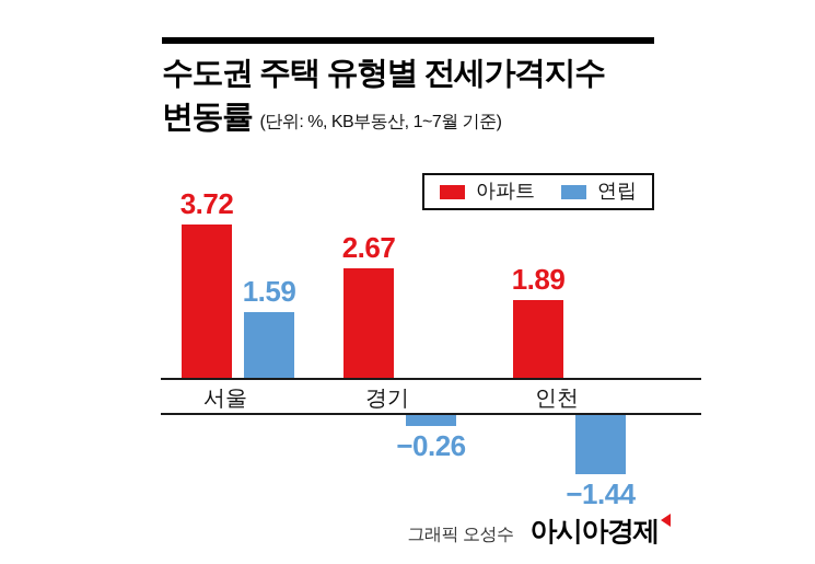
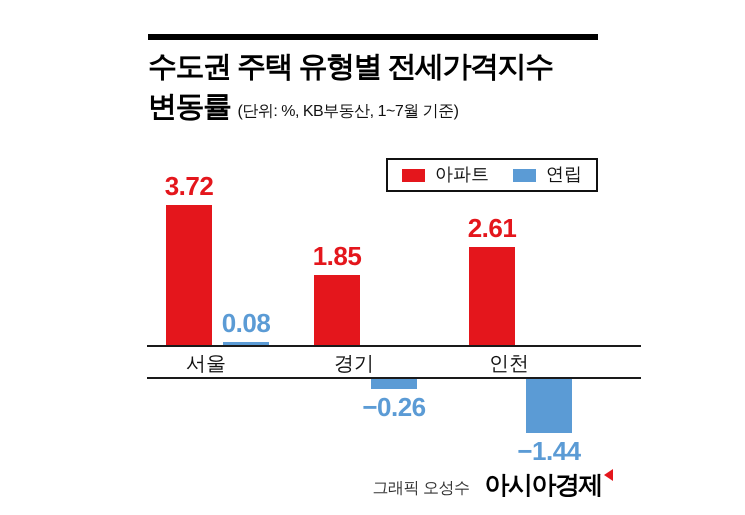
연립/서울: 1.59 -> 0.08
아파트/경기: 2.67 -> 1.85
아파트/인천: 1.89 -> 2.61
